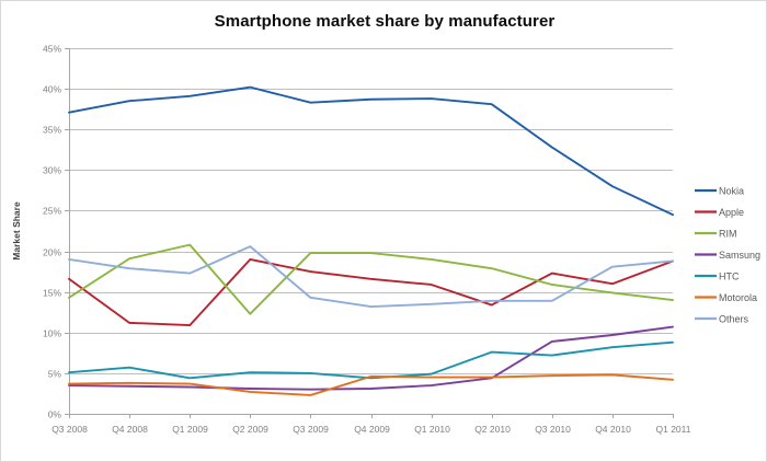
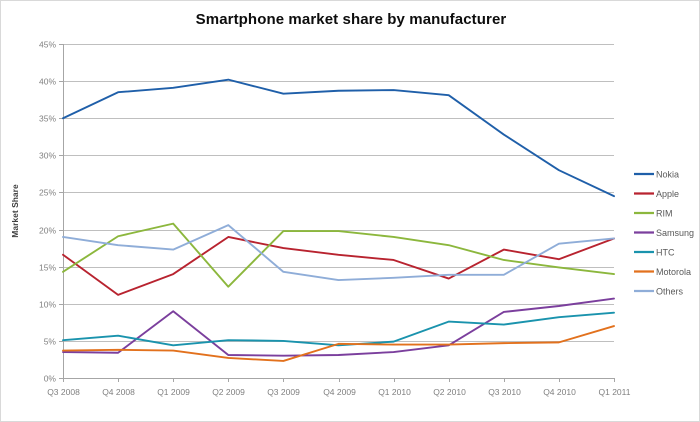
Nokia/Q3 2008: 37% -> 35%
Apple/Q1 2009: 11% -> 14%
Samsung/Q1 2009: 3% -> 9%
Motorola/Q1 2011: 4% -> 7%
